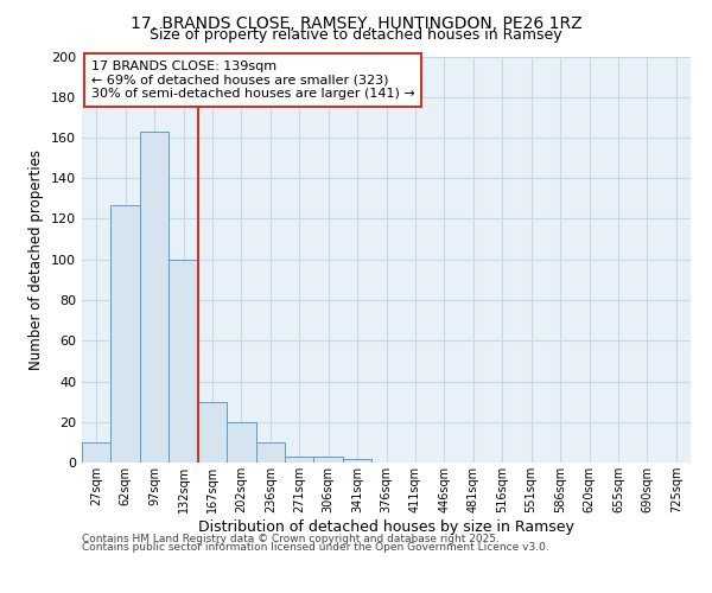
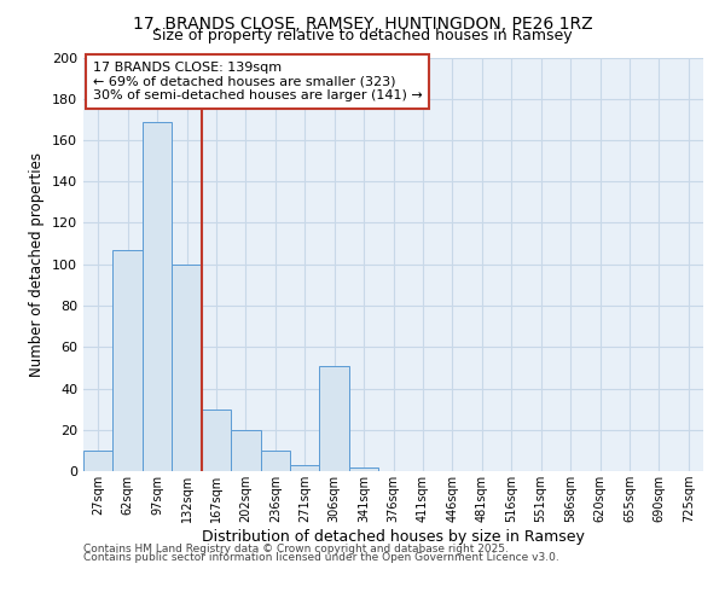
62sqm: 127 -> 107
97sqm: 163 -> 169
306sqm: 3 -> 51
